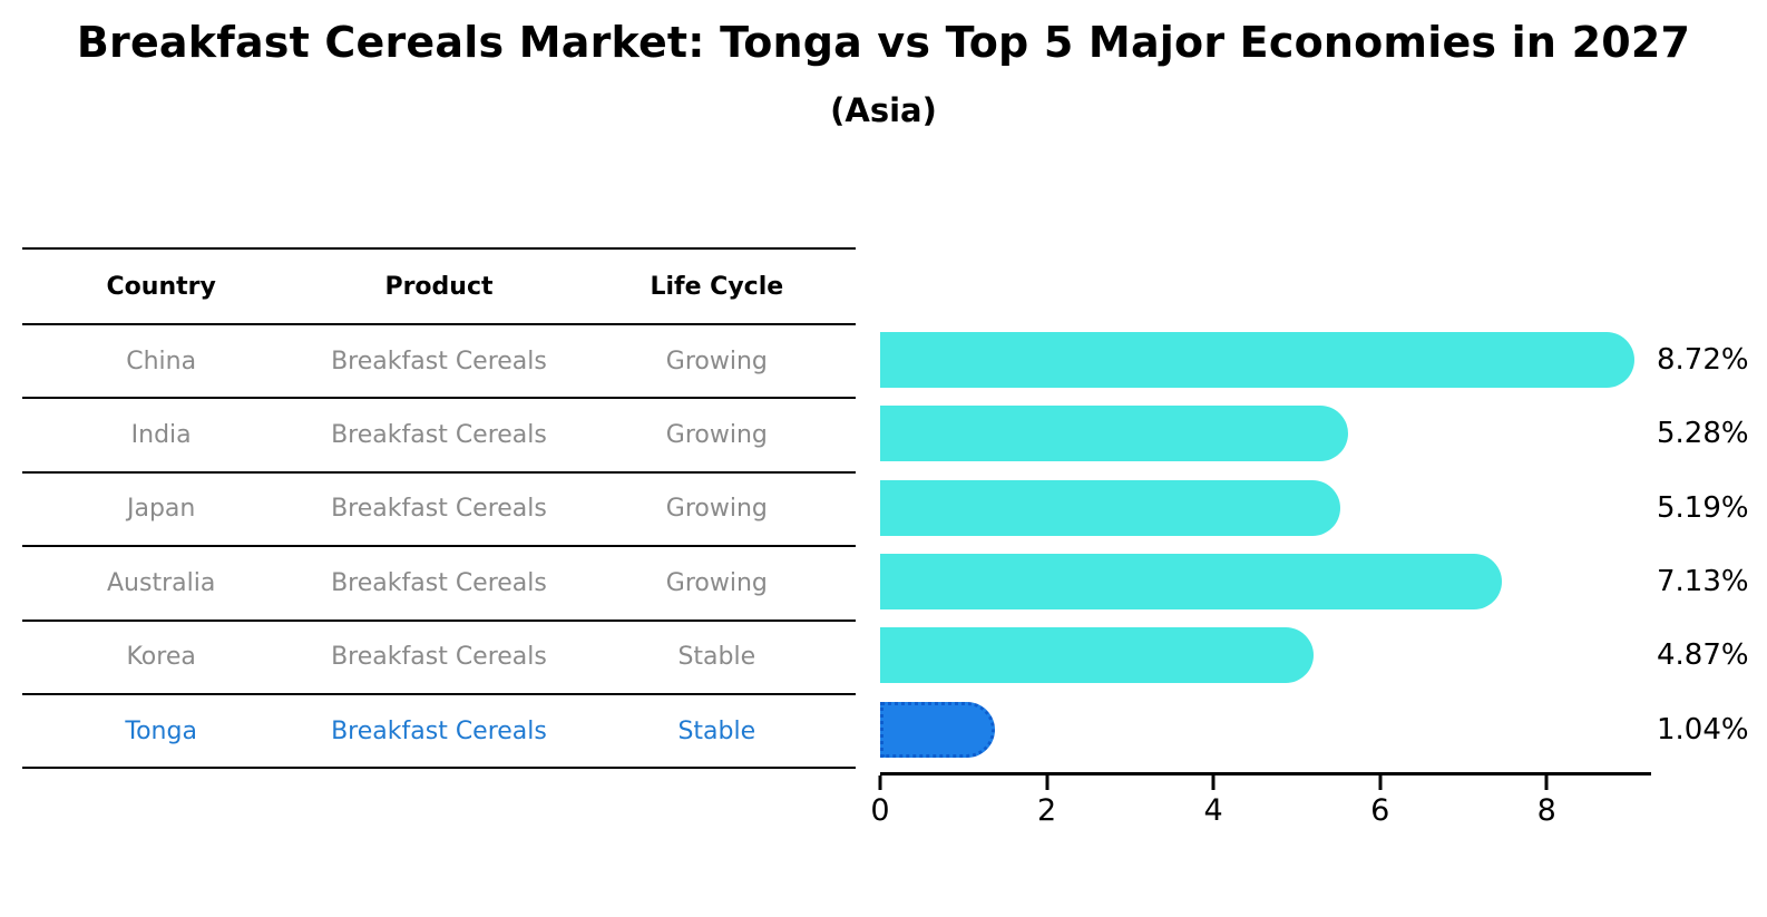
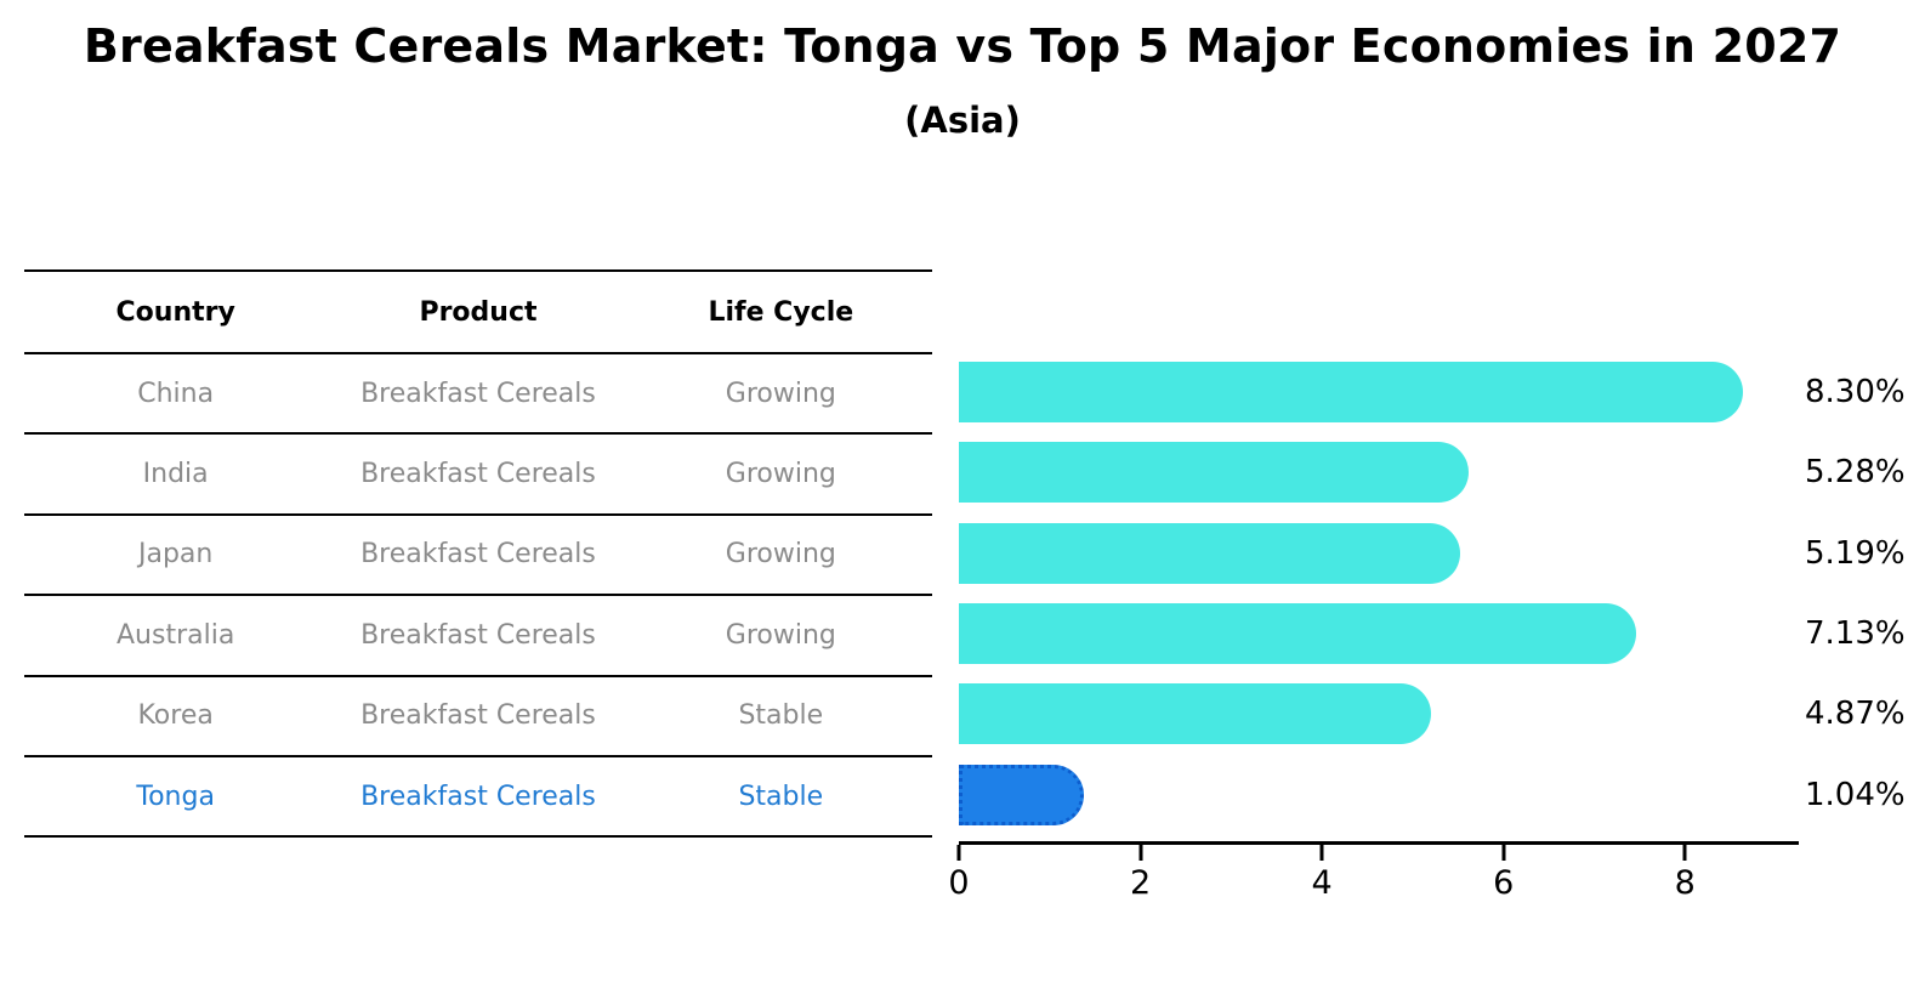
China: 8.72% -> 8.30%
